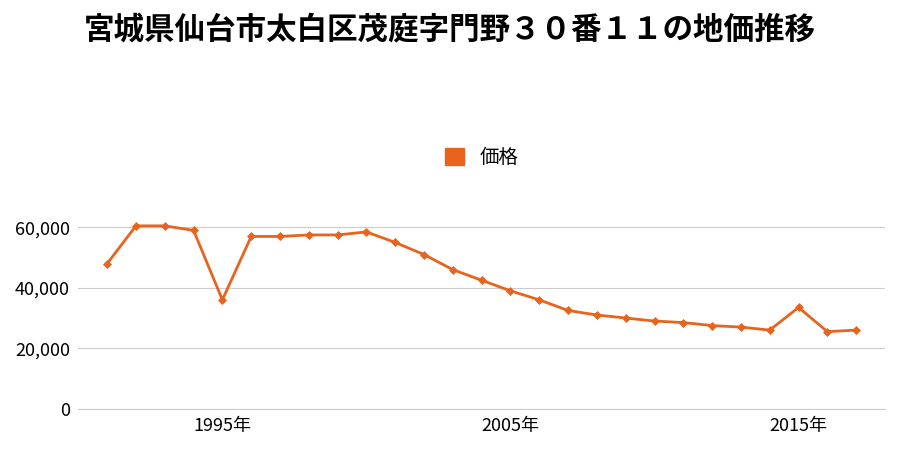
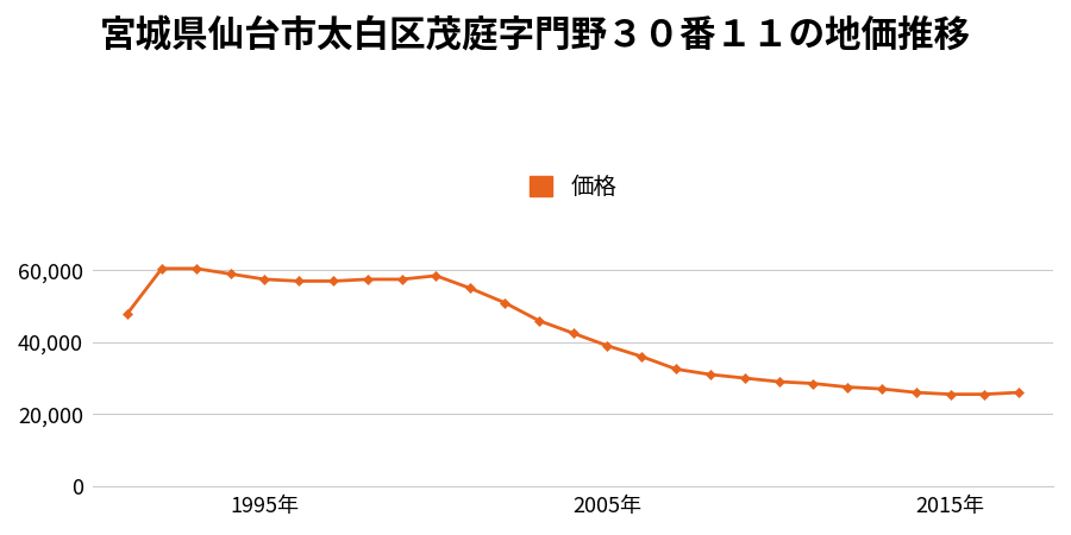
1995年: 36,000 -> 57,500
2015年: 33,500 -> 25,500
